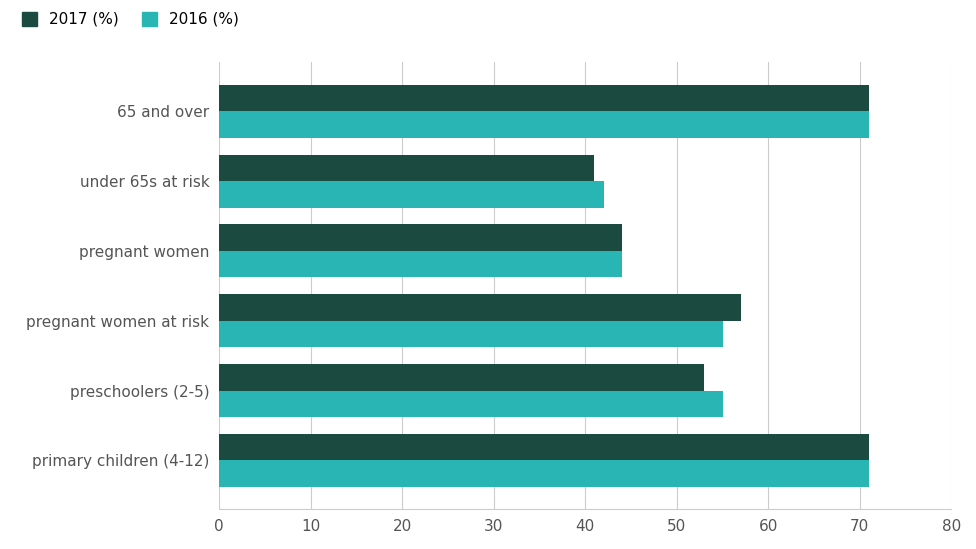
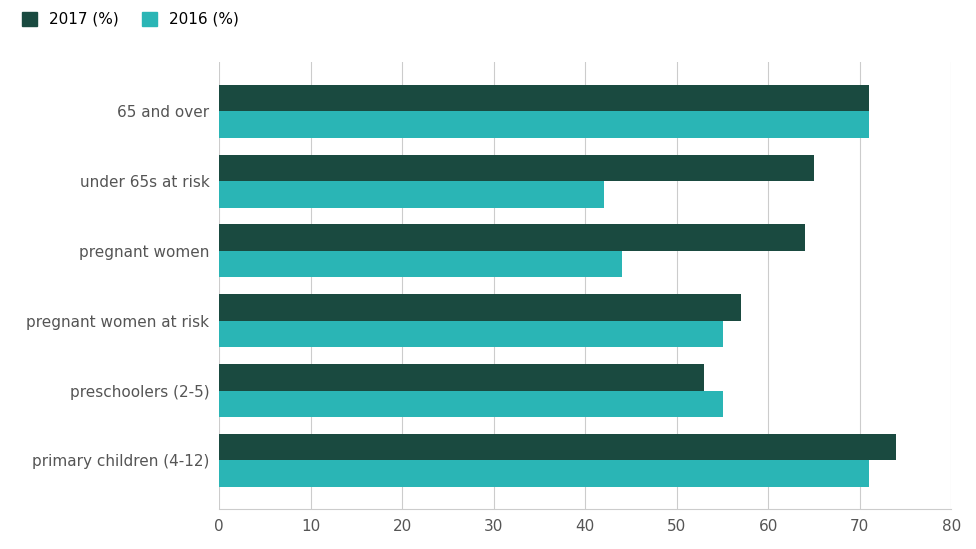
2017 (%)/under 65s at risk: 41 -> 65
2017 (%)/pregnant women: 44 -> 64
2017 (%)/primary children (4-12): 71 -> 74
